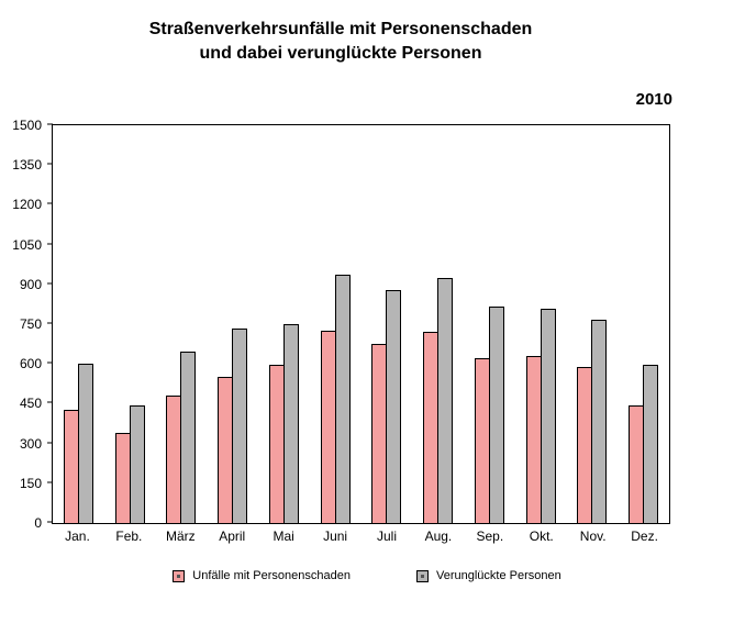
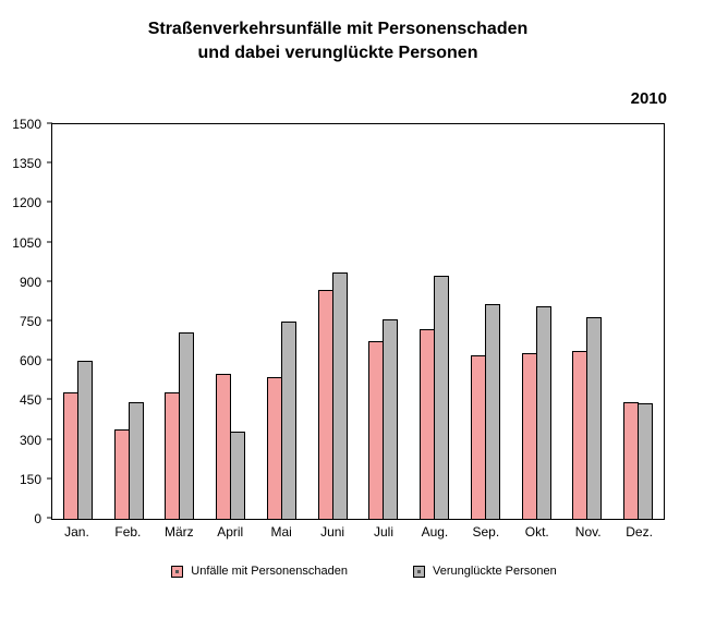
Unfälle mit Personenschaden/Jan.: 420 -> 480
Verunglückte Personen/März: 640 -> 710
Verunglückte Personen/April: 740 -> 330
Unfälle mit Personenschaden/Mai: 600 -> 540
Unfälle mit Personenschaden/Juni: 720 -> 870
Verunglückte Personen/Juli: 880 -> 760
Unfälle mit Personenschaden/Nov.: 590 -> 640
Verunglückte Personen/Dez.: 600 -> 440
